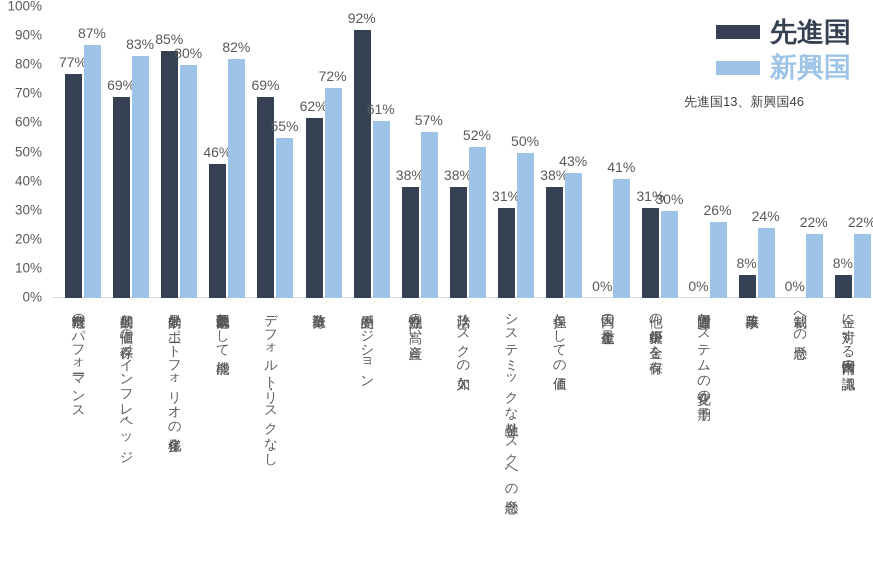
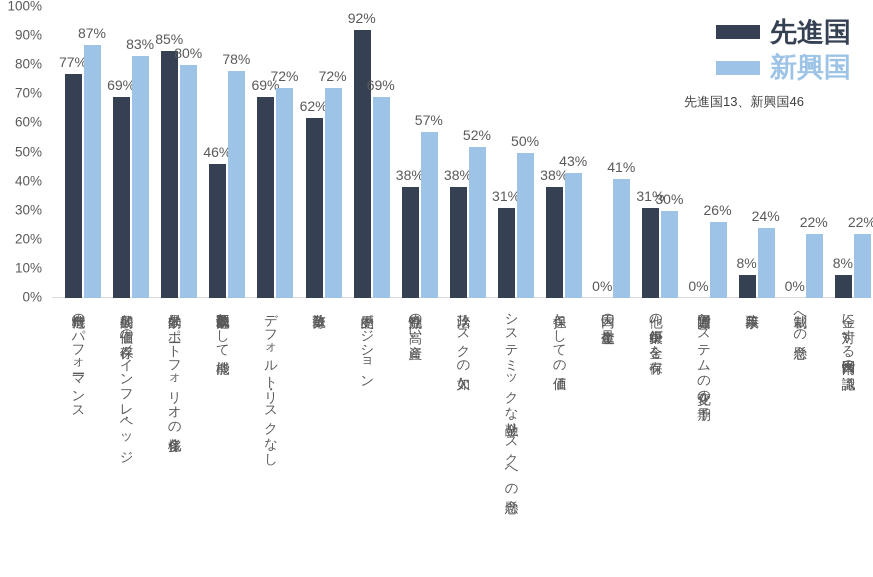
新興国/地政学的分散要因として機能: 82% -> 78%
新興国/デフォルト・リスクなし: 55% -> 72%
新興国/歴史的ポジション: 61% -> 69%
